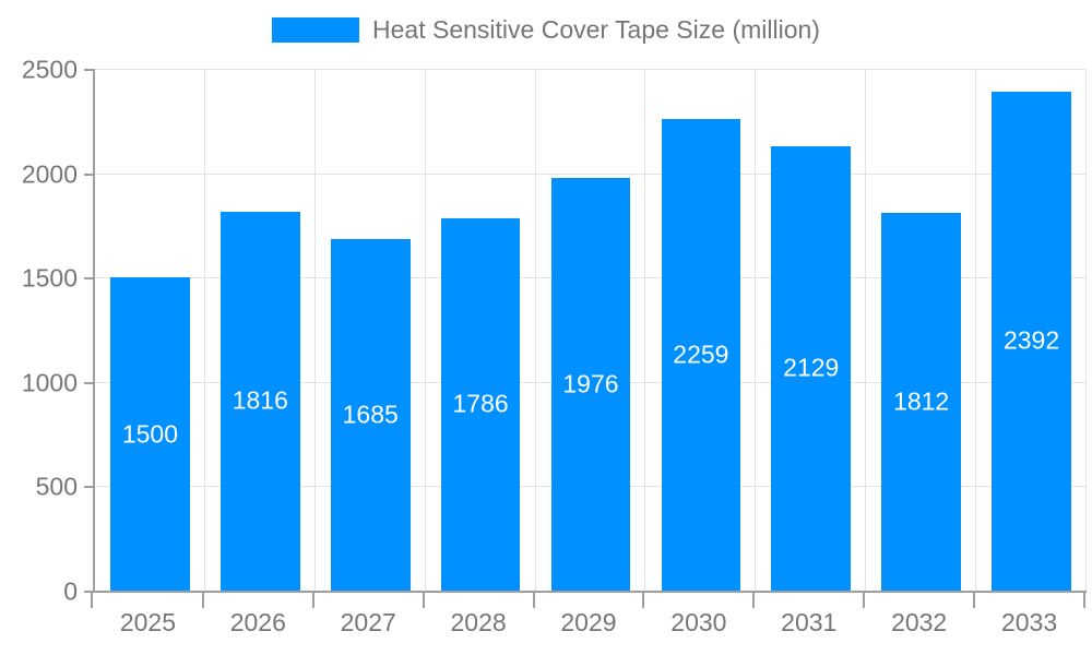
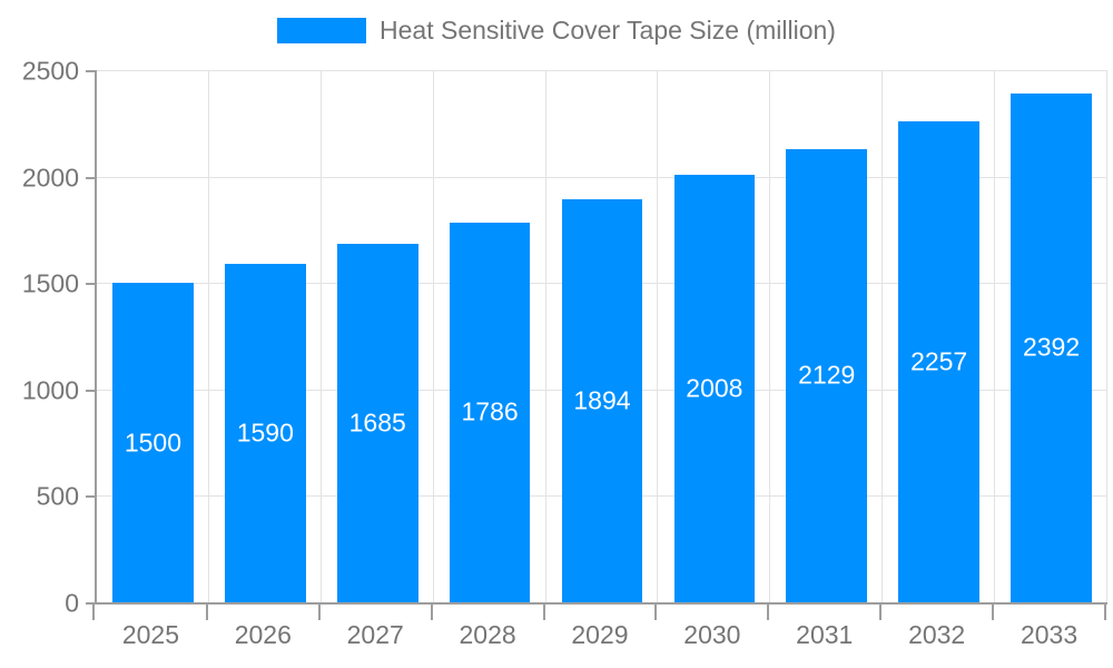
2026: 1816 -> 1590
2029: 1976 -> 1894
2030: 2259 -> 2008
2032: 1812 -> 2257
